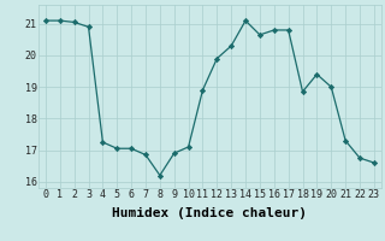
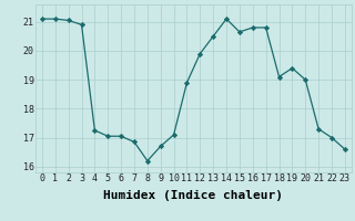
9: 16.90 -> 16.70
13: 20.30 -> 20.50
18: 18.85 -> 19.10
22: 16.75 -> 17.00
